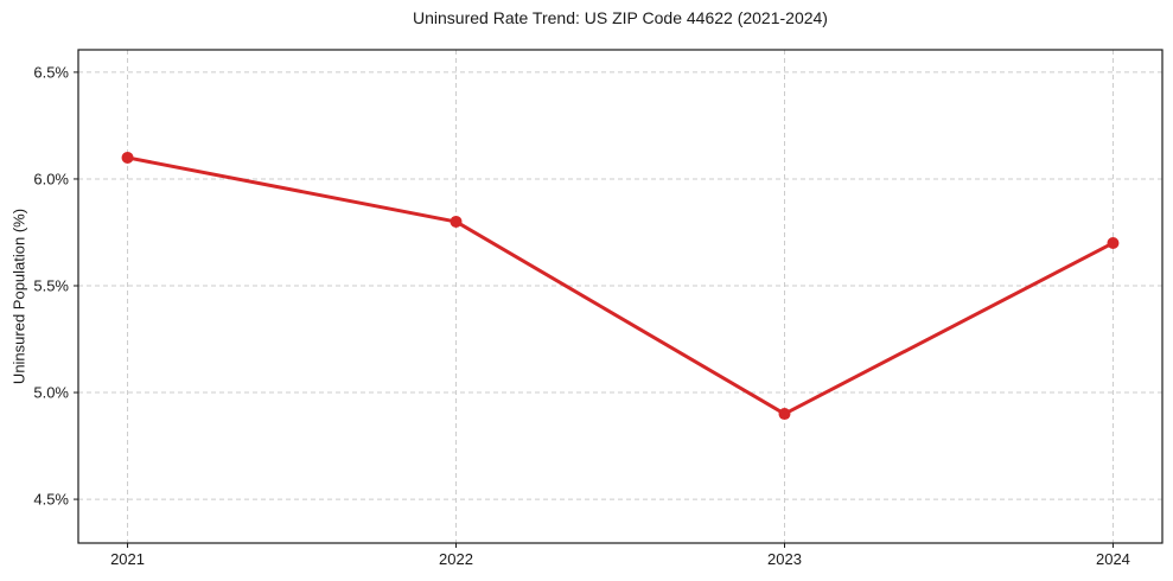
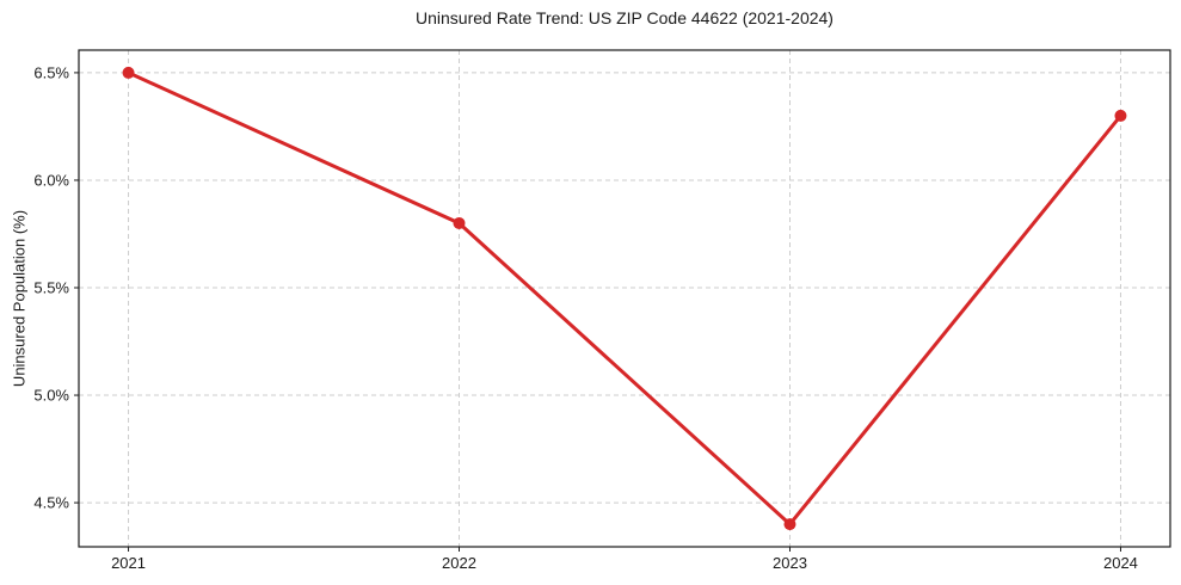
2021: 6.1% -> 6.5%
2023: 4.9% -> 4.4%
2024: 5.7% -> 6.3%
